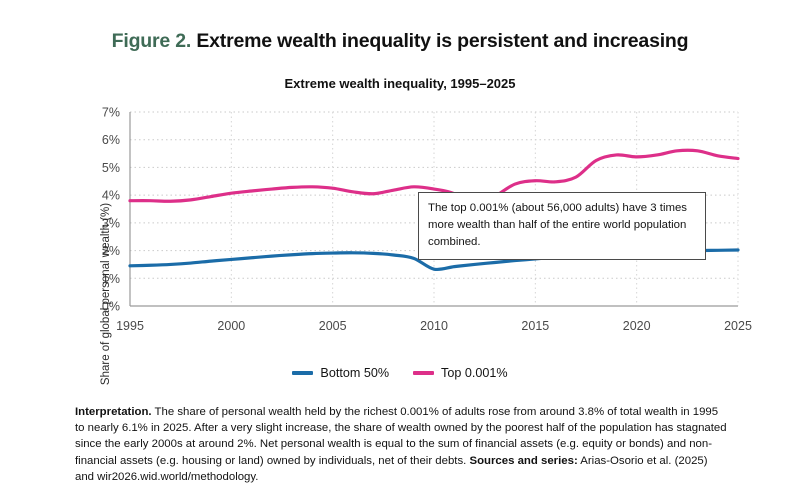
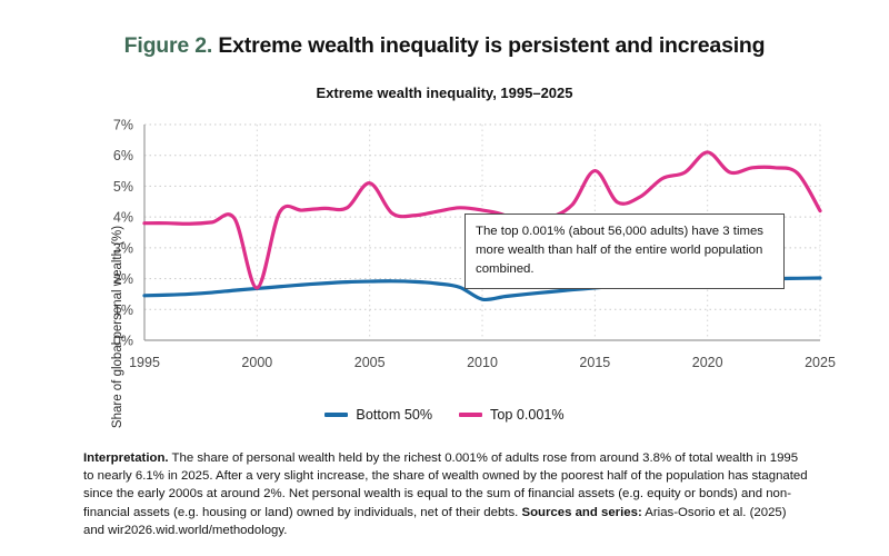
Top 0.001%/2000: 4.1% -> 1.7%
Top 0.001%/2005: 4.2% -> 5.1%
Top 0.001%/2015: 4.5% -> 5.5%
Top 0.001%/2020: 5.4% -> 6.1%
Top 0.001%/2025: 5.3% -> 4.2%
